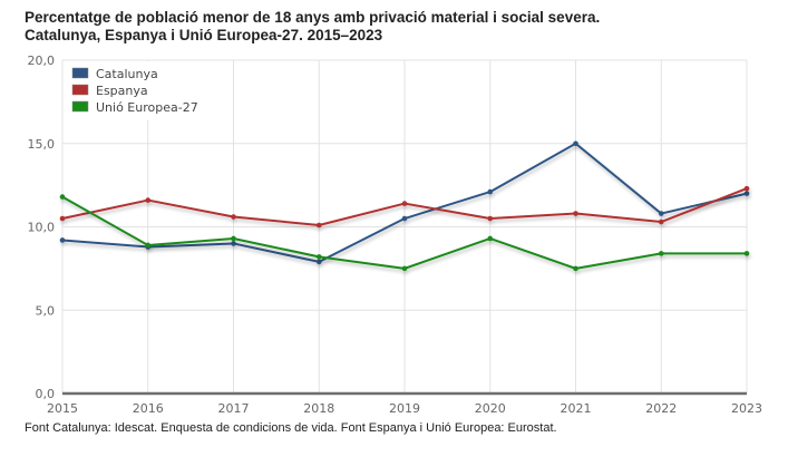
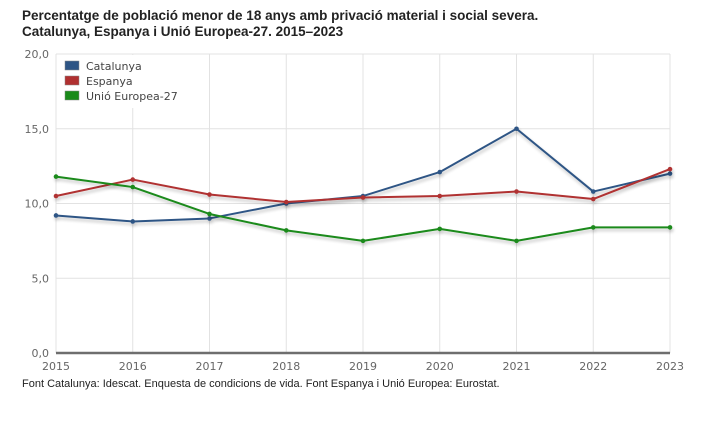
Unió Europea-27/2016: 8,9 -> 11,1
Catalunya/2018: 7,9 -> 10,0
Espanya/2019: 11,4 -> 10,4
Unió Europea-27/2020: 9,3 -> 8,3
